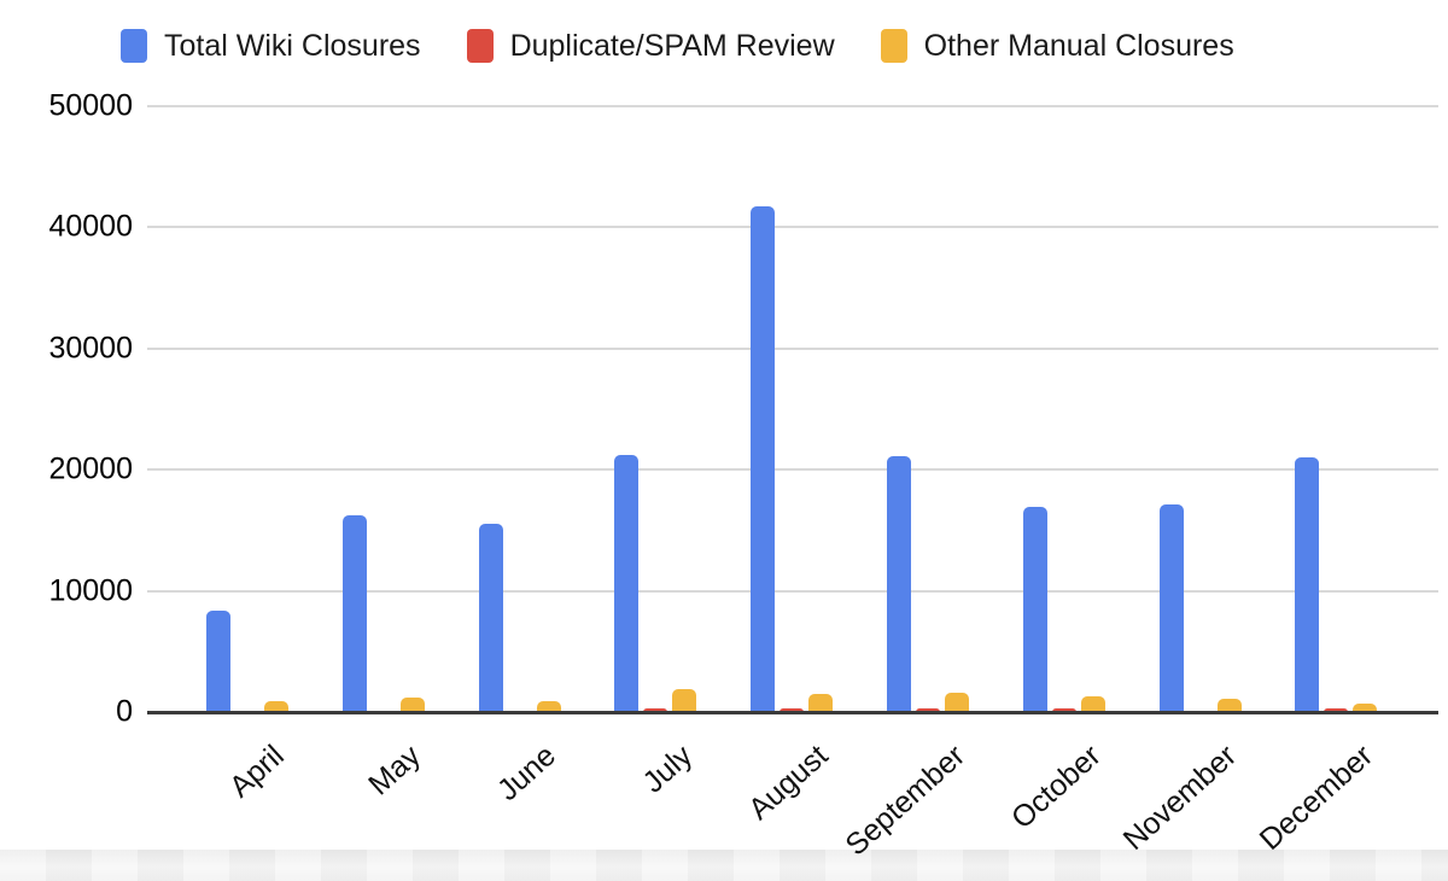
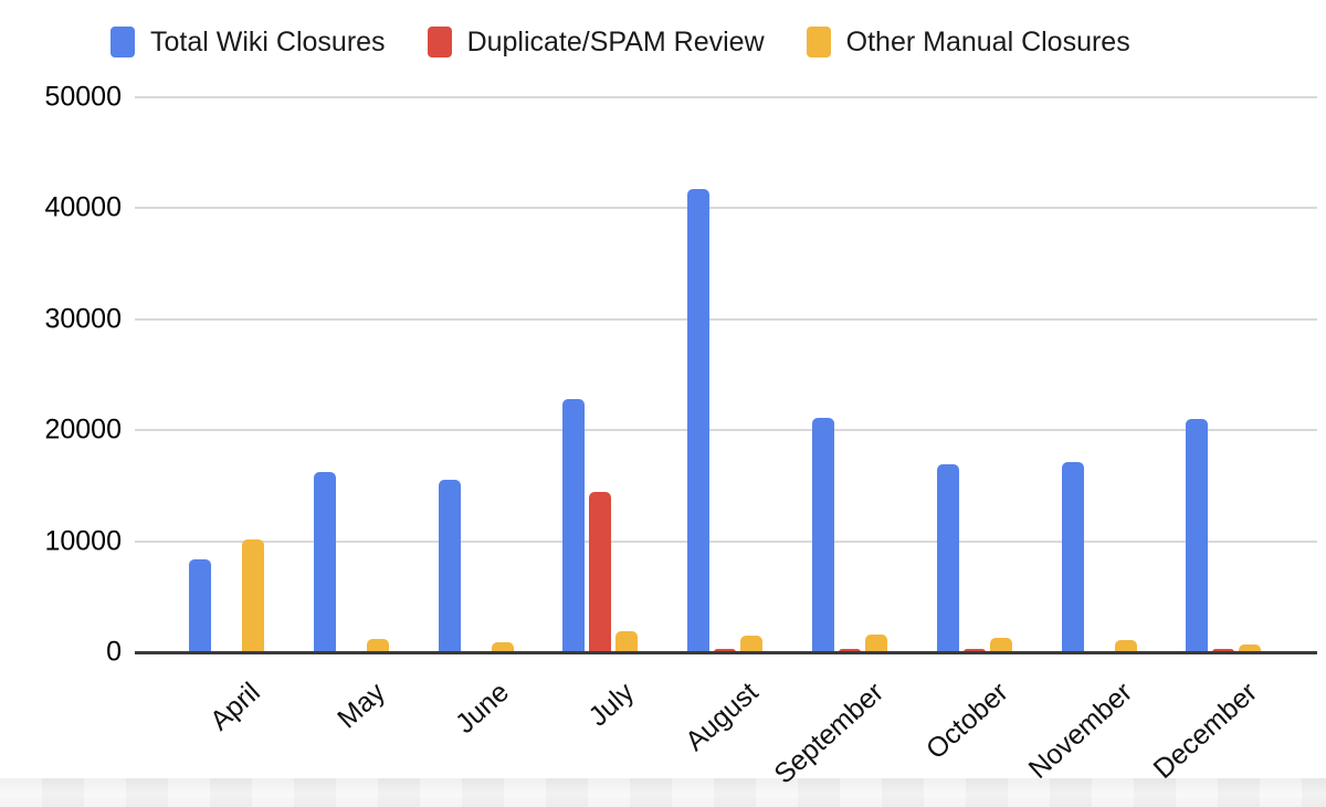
Other Manual Closures/April: 900 -> 10200
Total Wiki Closures/July: 21200 -> 22800
Duplicate/SPAM Review/July: 300 -> 14400
